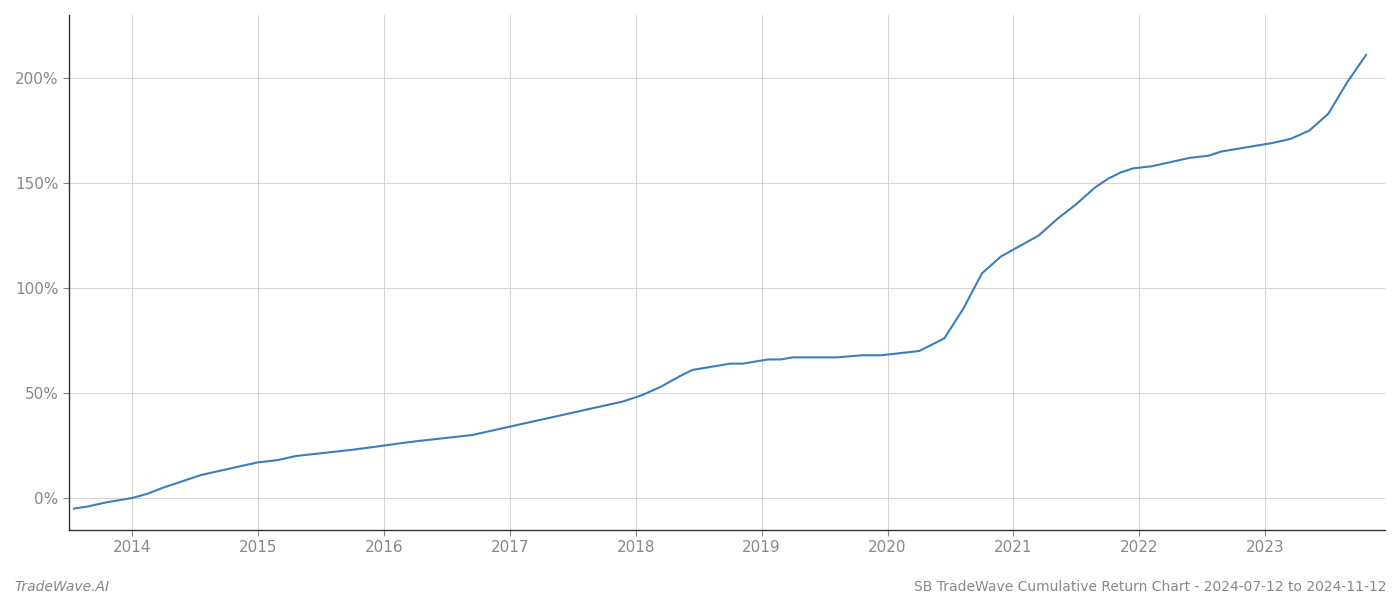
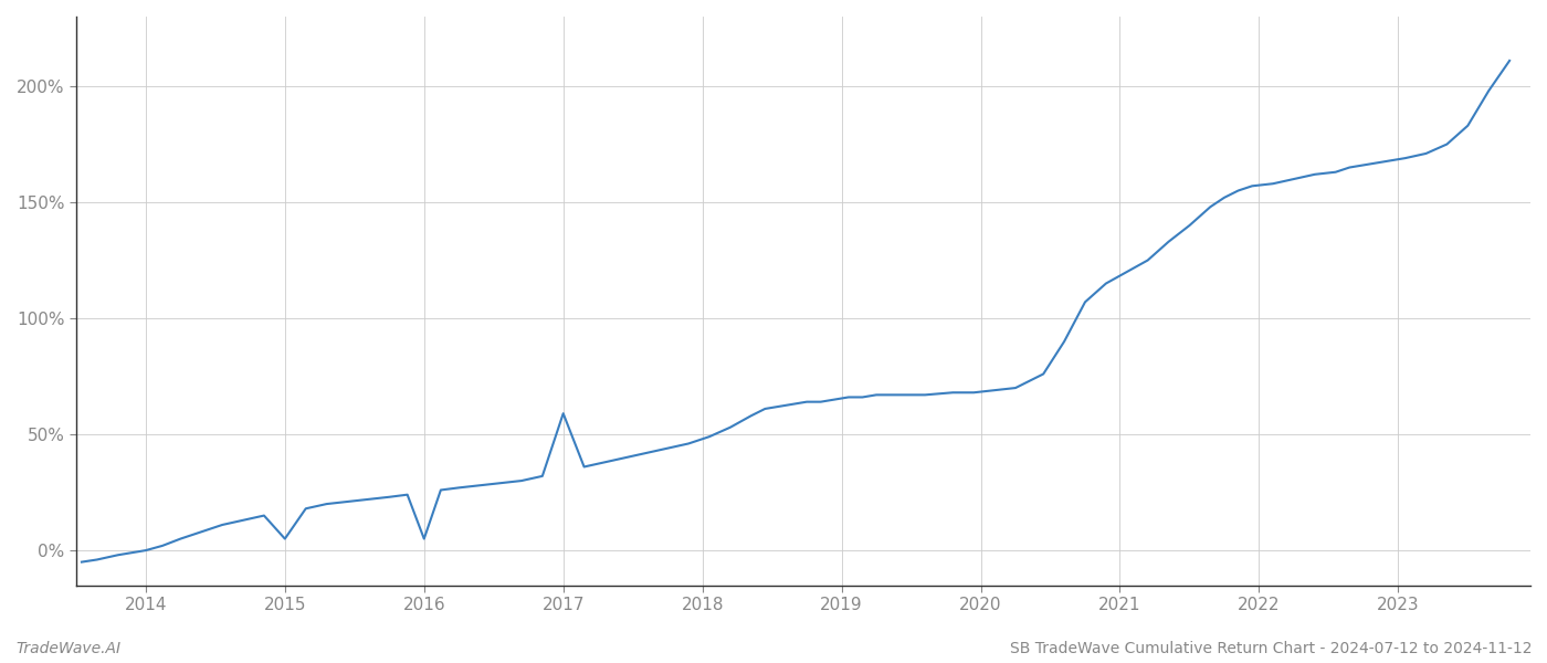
2015: 17% -> 5%
2016: 25% -> 5%
2017: 34% -> 59%
